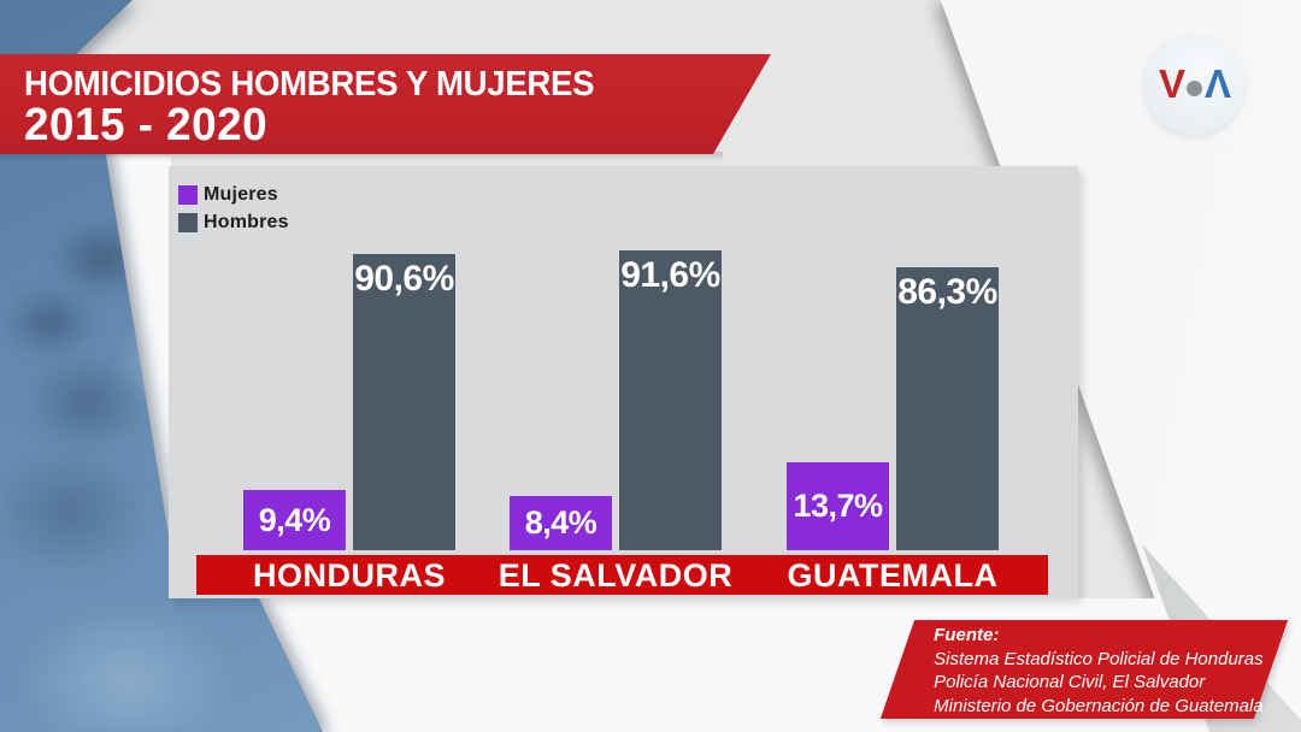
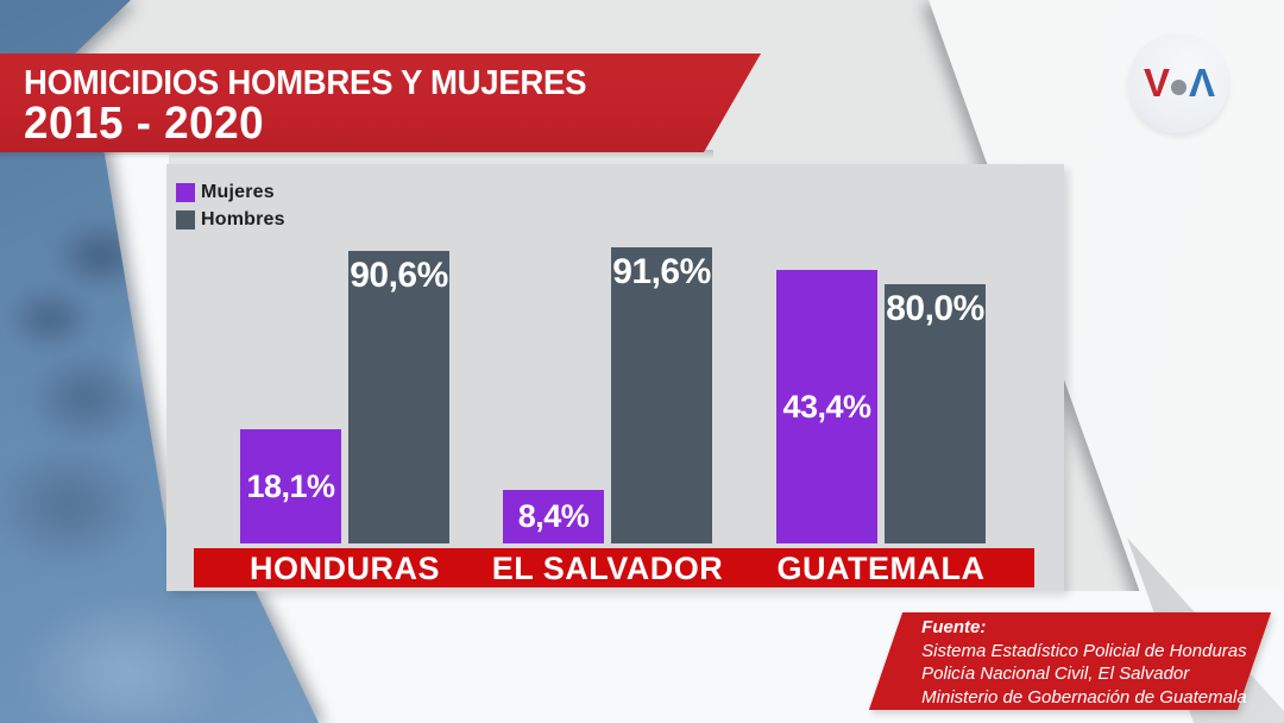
Mujeres/HONDURAS: 9,4% -> 18,1%
Mujeres/GUATEMALA: 13,7% -> 43,4%
Hombres/GUATEMALA: 86,3% -> 80,0%
